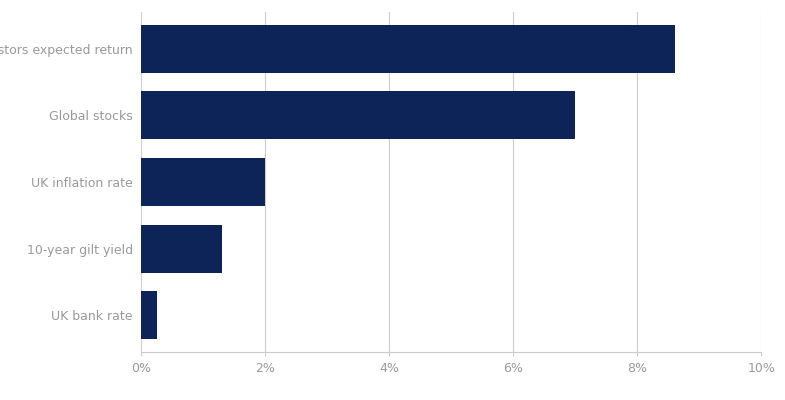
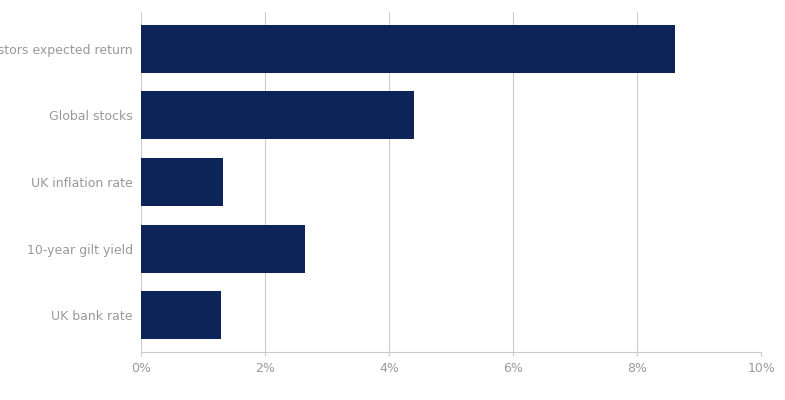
Global stocks: 7.00% -> 4.40%
UK inflation rate: 2.00% -> 1.32%
10-year gilt yield: 1.30% -> 2.64%
UK bank rate: 0.25% -> 1.28%
